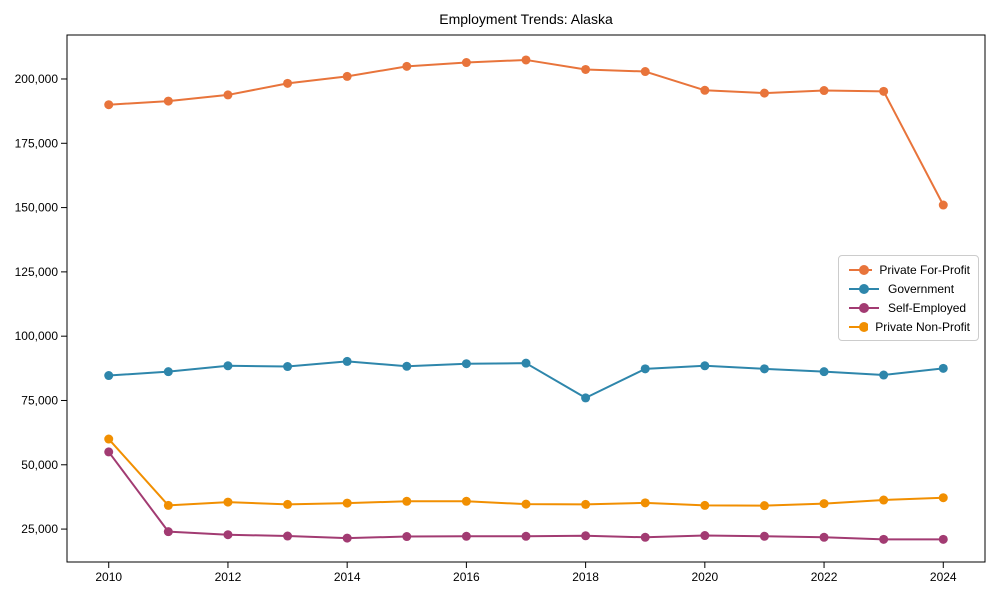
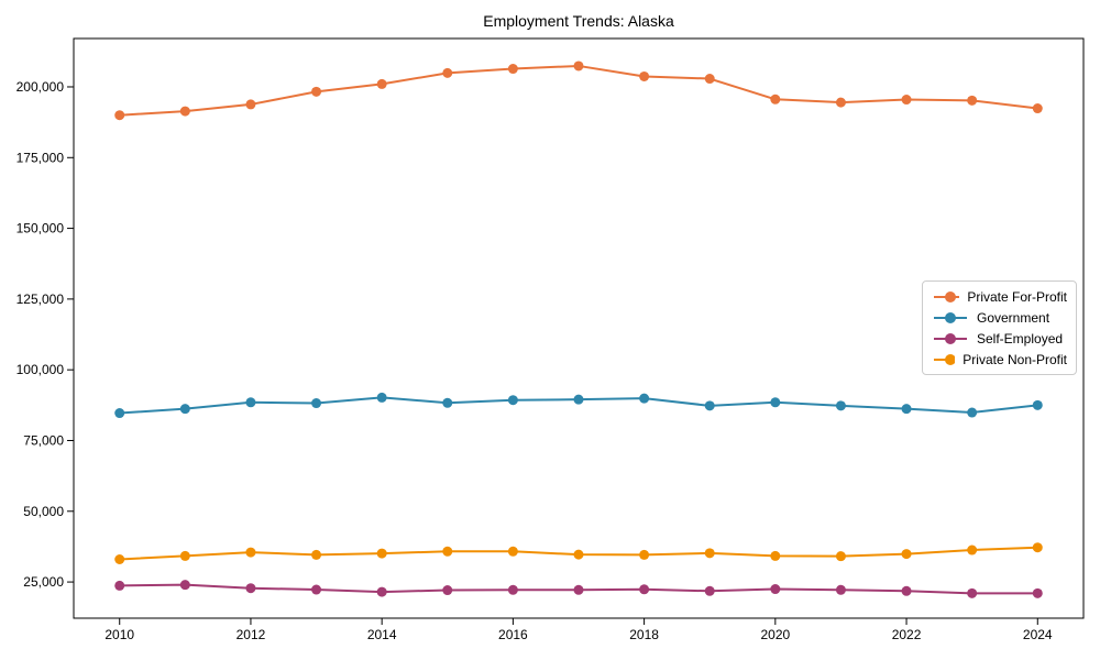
Self-Employed/2010: 55000 -> 24000
Private Non-Profit/2010: 60000 -> 33000
Government/2018: 76000 -> 90000
Private For-Profit/2024: 151000 -> 192000
